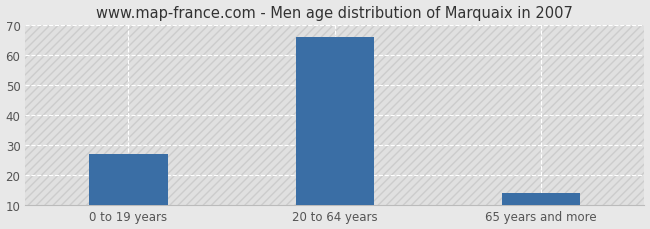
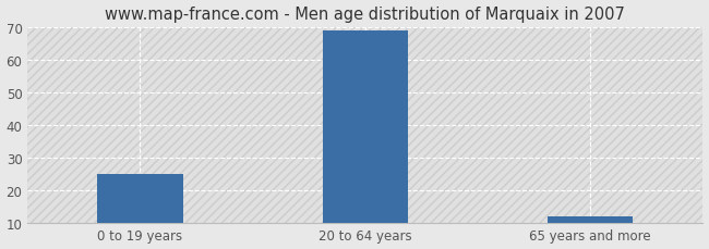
0 to 19 years: 27 -> 25
20 to 64 years: 66 -> 69
65 years and more: 14 -> 12
